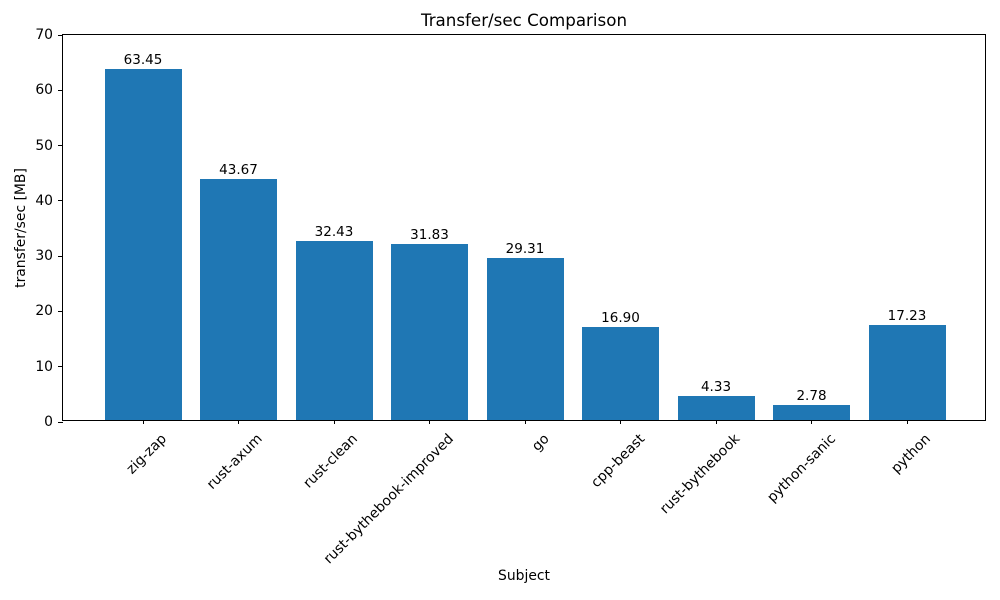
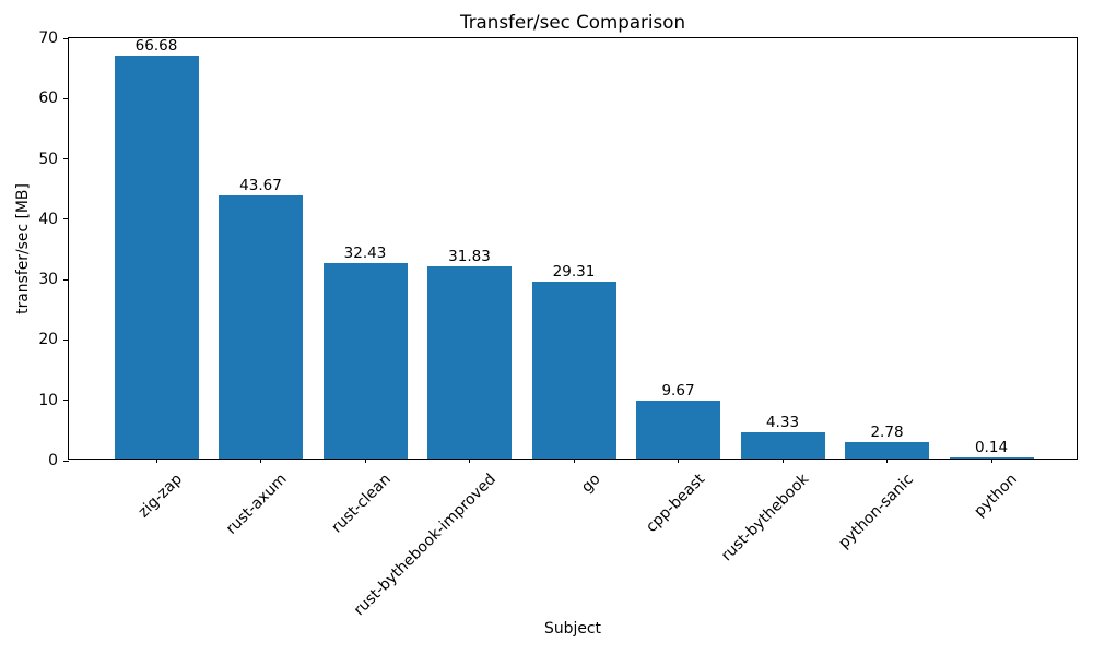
zig-zap: 63.45 -> 66.68
cpp-beast: 16.90 -> 9.67
python: 17.23 -> 0.14
